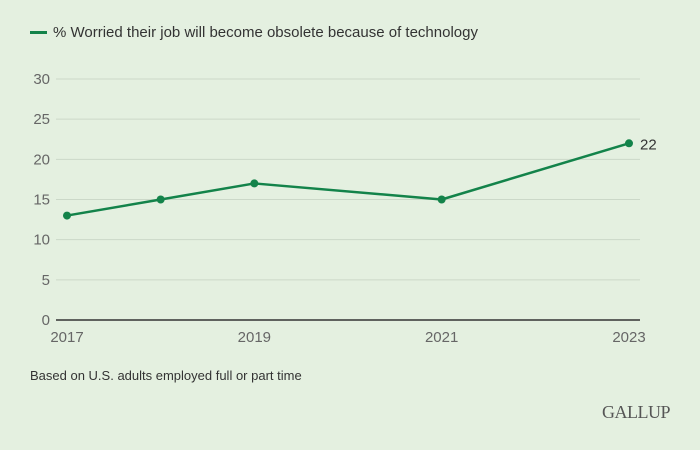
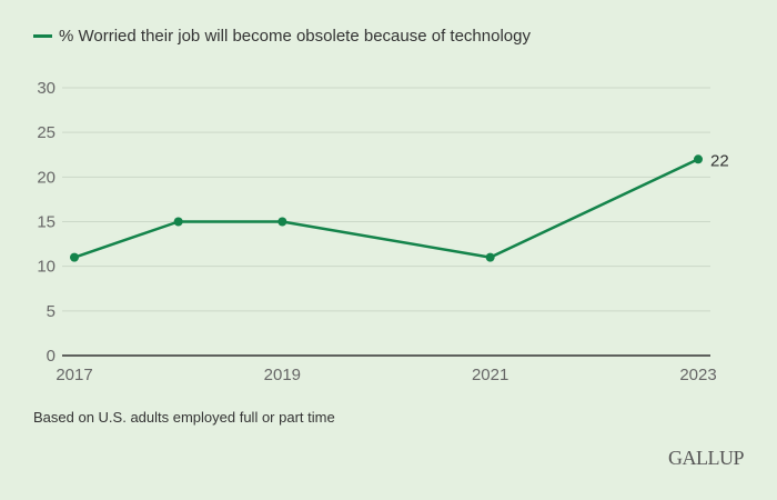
2017: 13 -> 11
2019: 17 -> 15
2021: 15 -> 11
